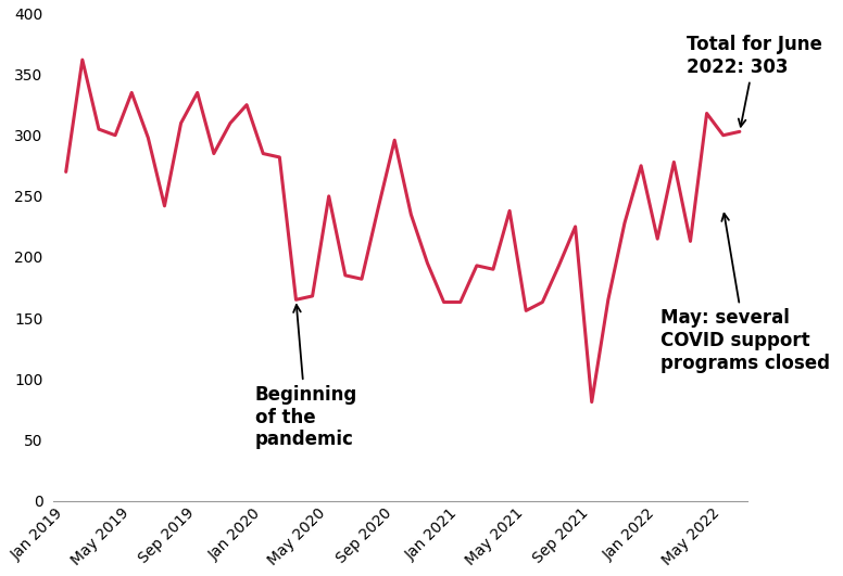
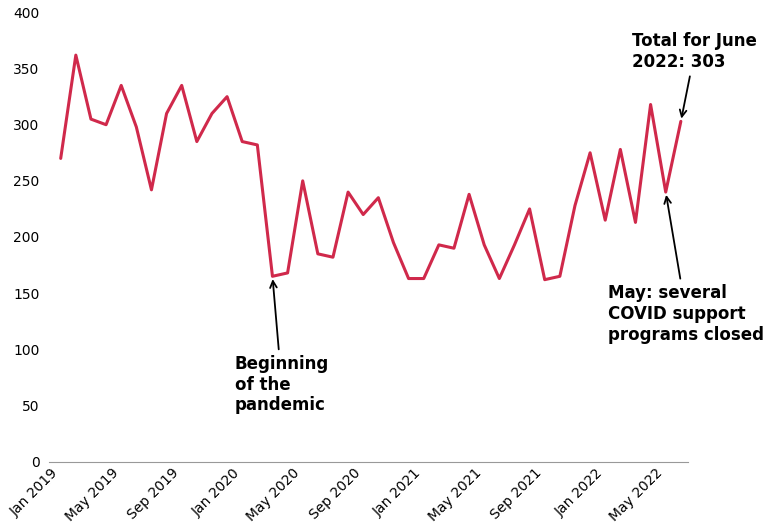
Sep 2020: 296 -> 220
May 2021: 156 -> 193
Sep 2021: 81 -> 162
May 2022: 300 -> 240
